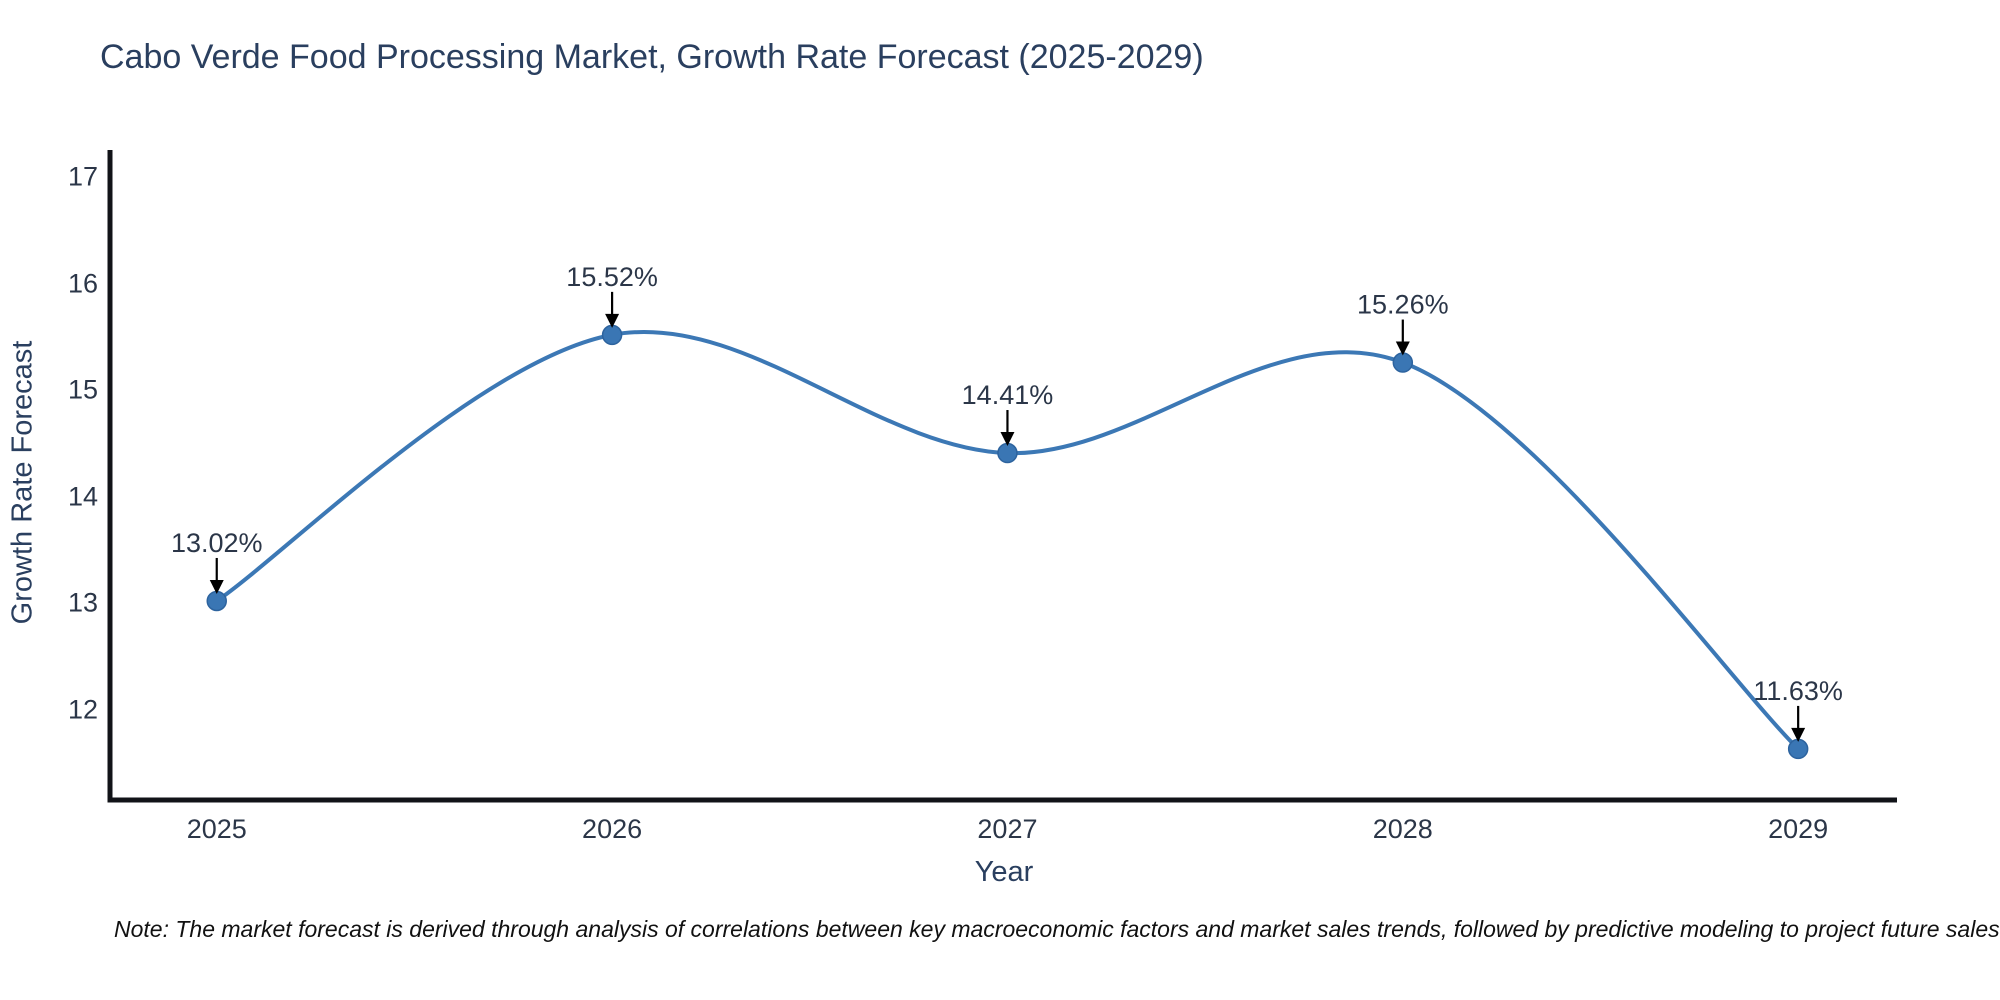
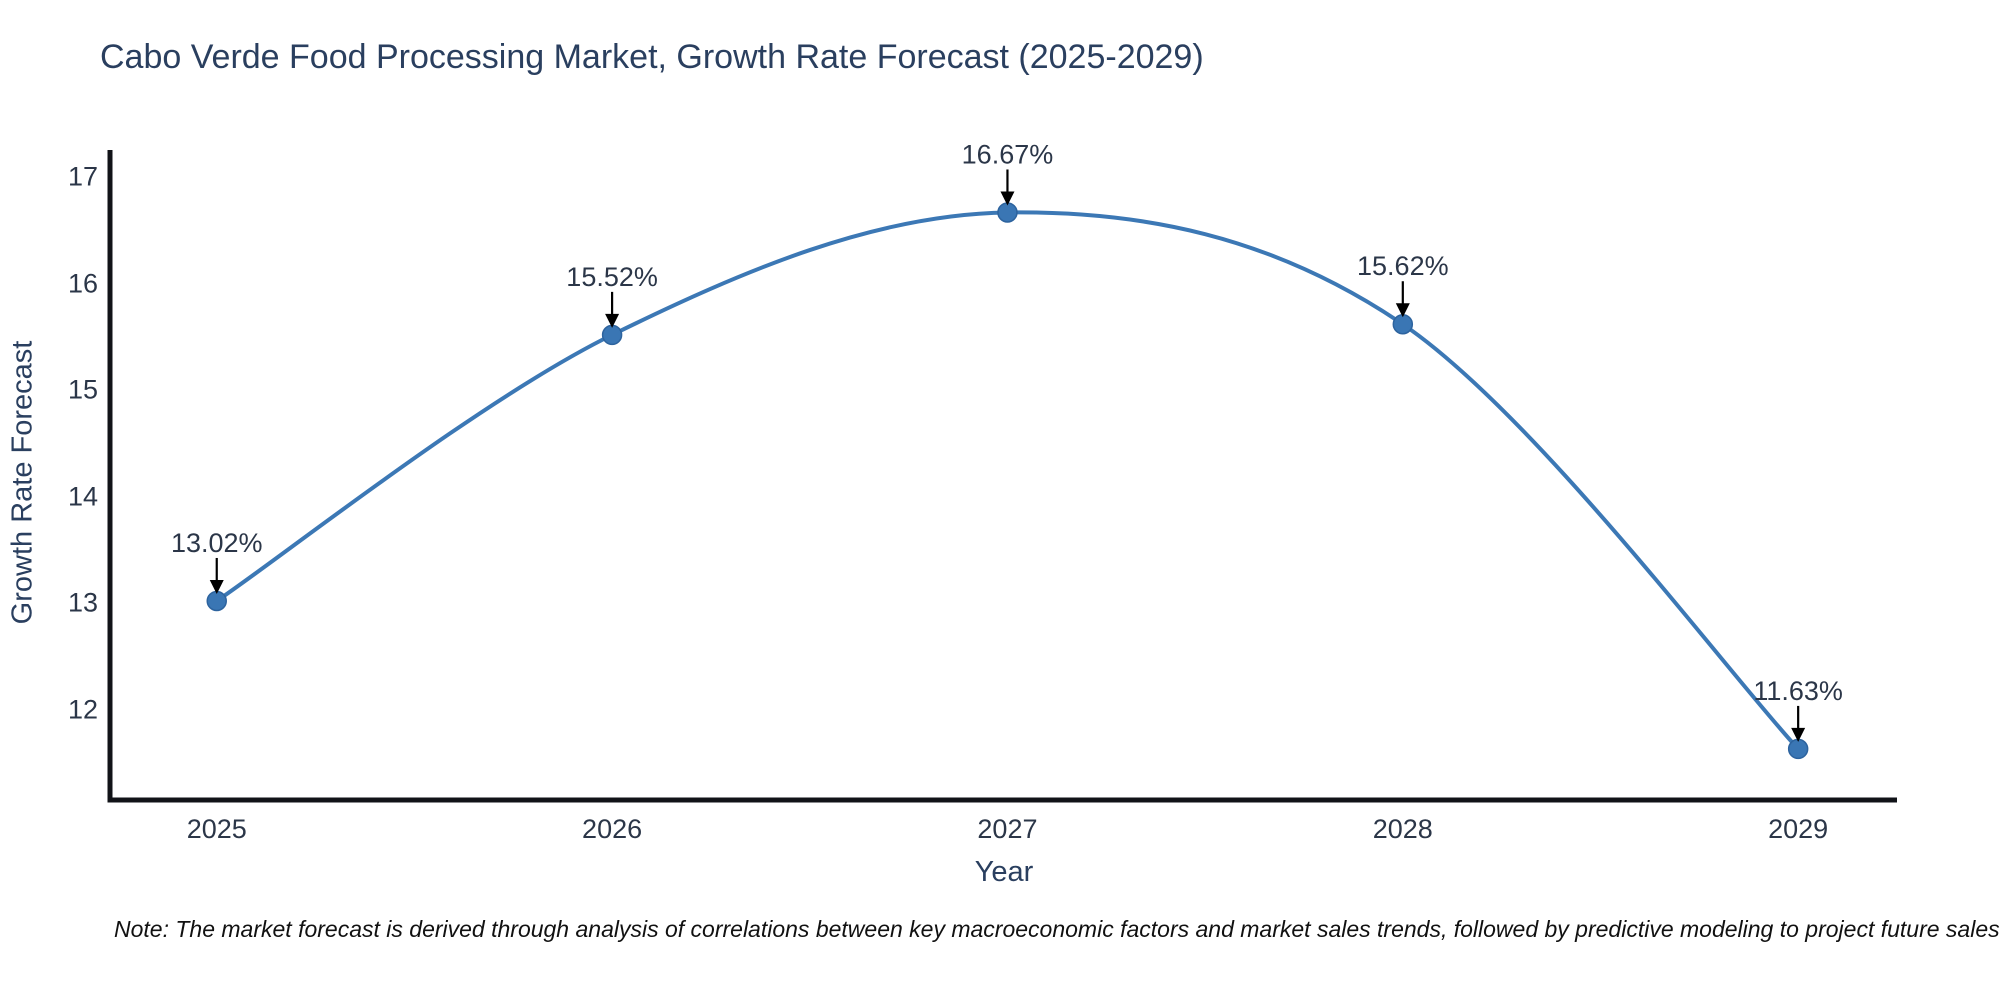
2027: 14.41% -> 16.67%
2028: 15.26% -> 15.62%
